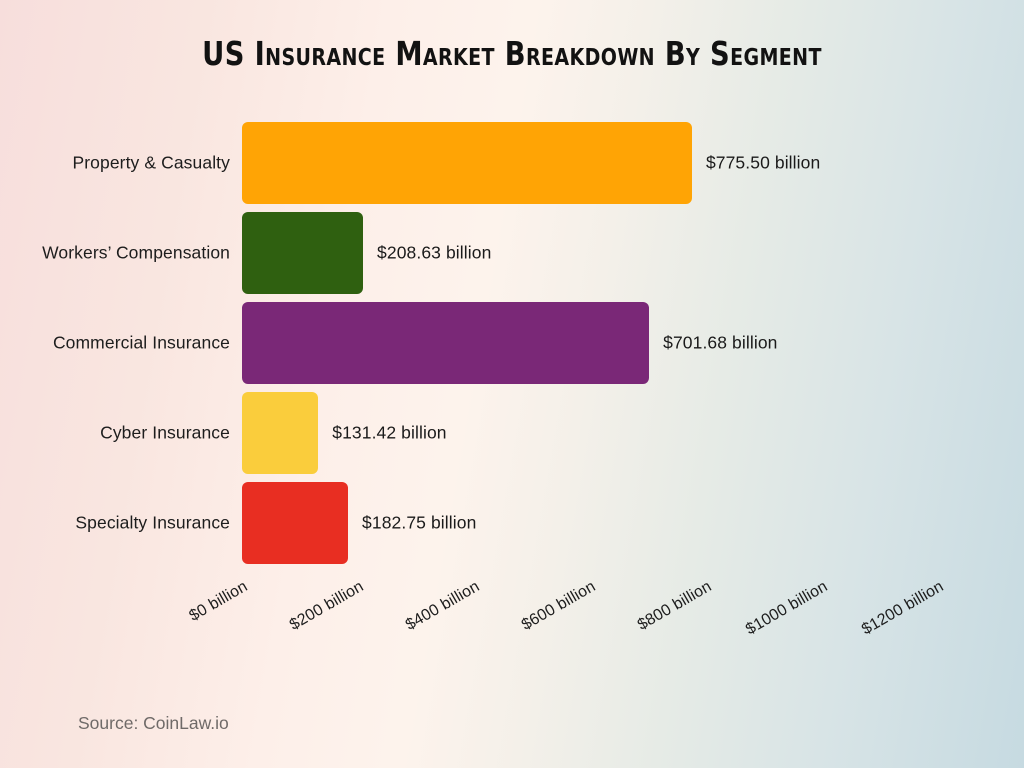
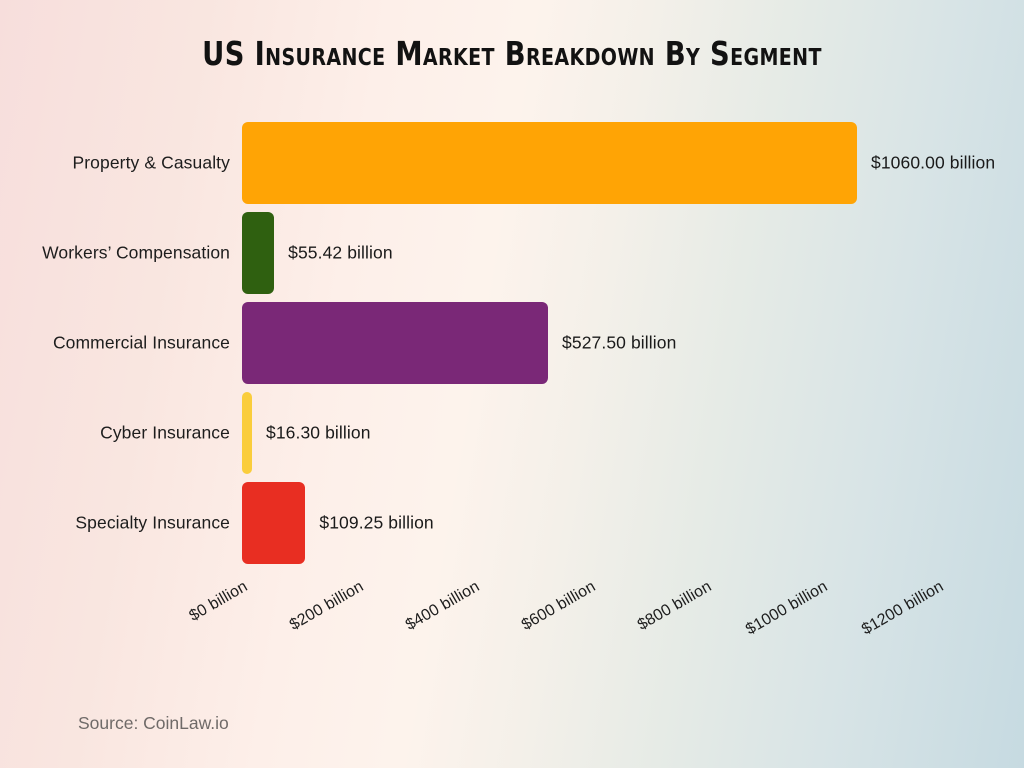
Property & Casualty: $775.50 -> $1060.00
Workers’ Compensation: $208.63 -> $55.42
Commercial Insurance: $701.68 -> $527.50
Cyber Insurance: $131.42 -> $16.30
Specialty Insurance: $182.75 -> $109.25
